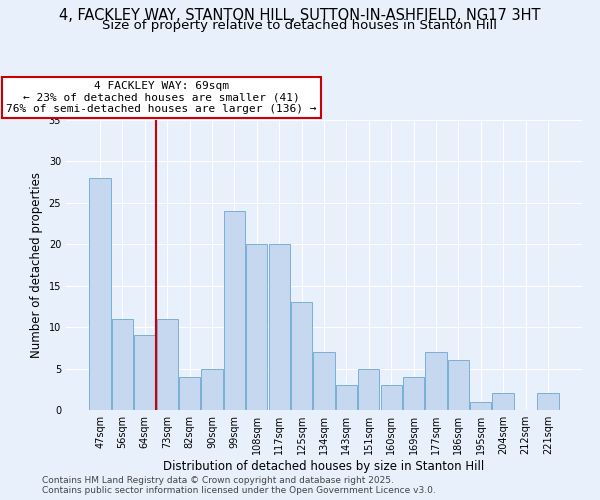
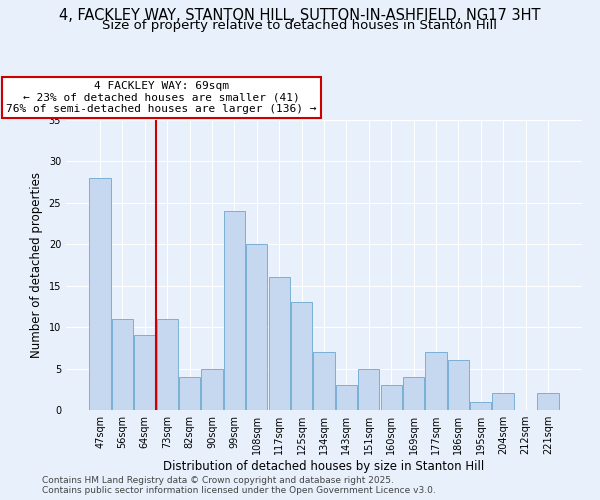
117sqm: 20 -> 16
